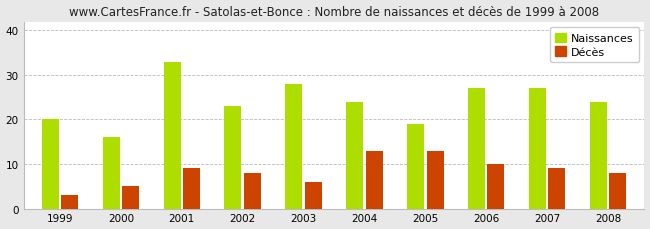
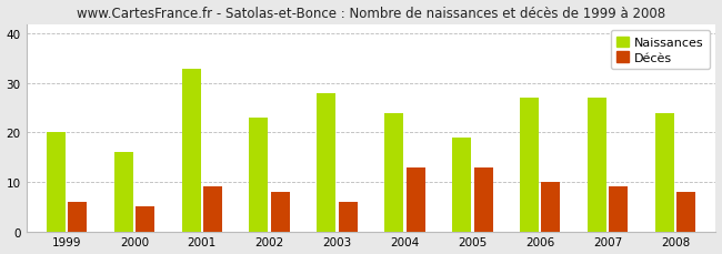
Décès/1999: 3 -> 6
